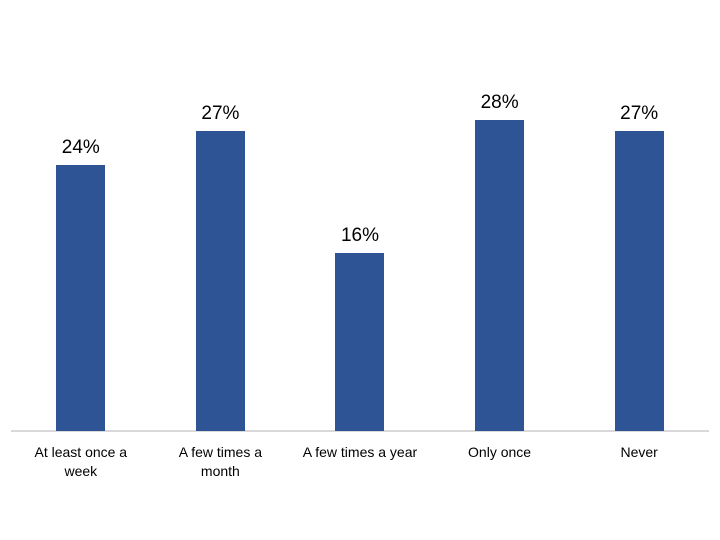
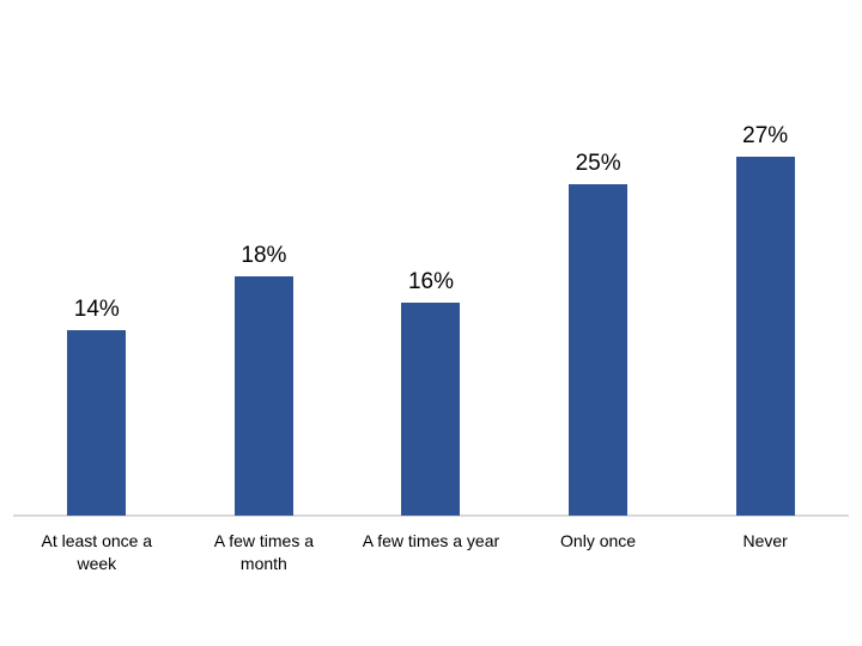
At least once a week: 24% -> 14%
A few times a month: 27% -> 18%
Only once: 28% -> 25%
